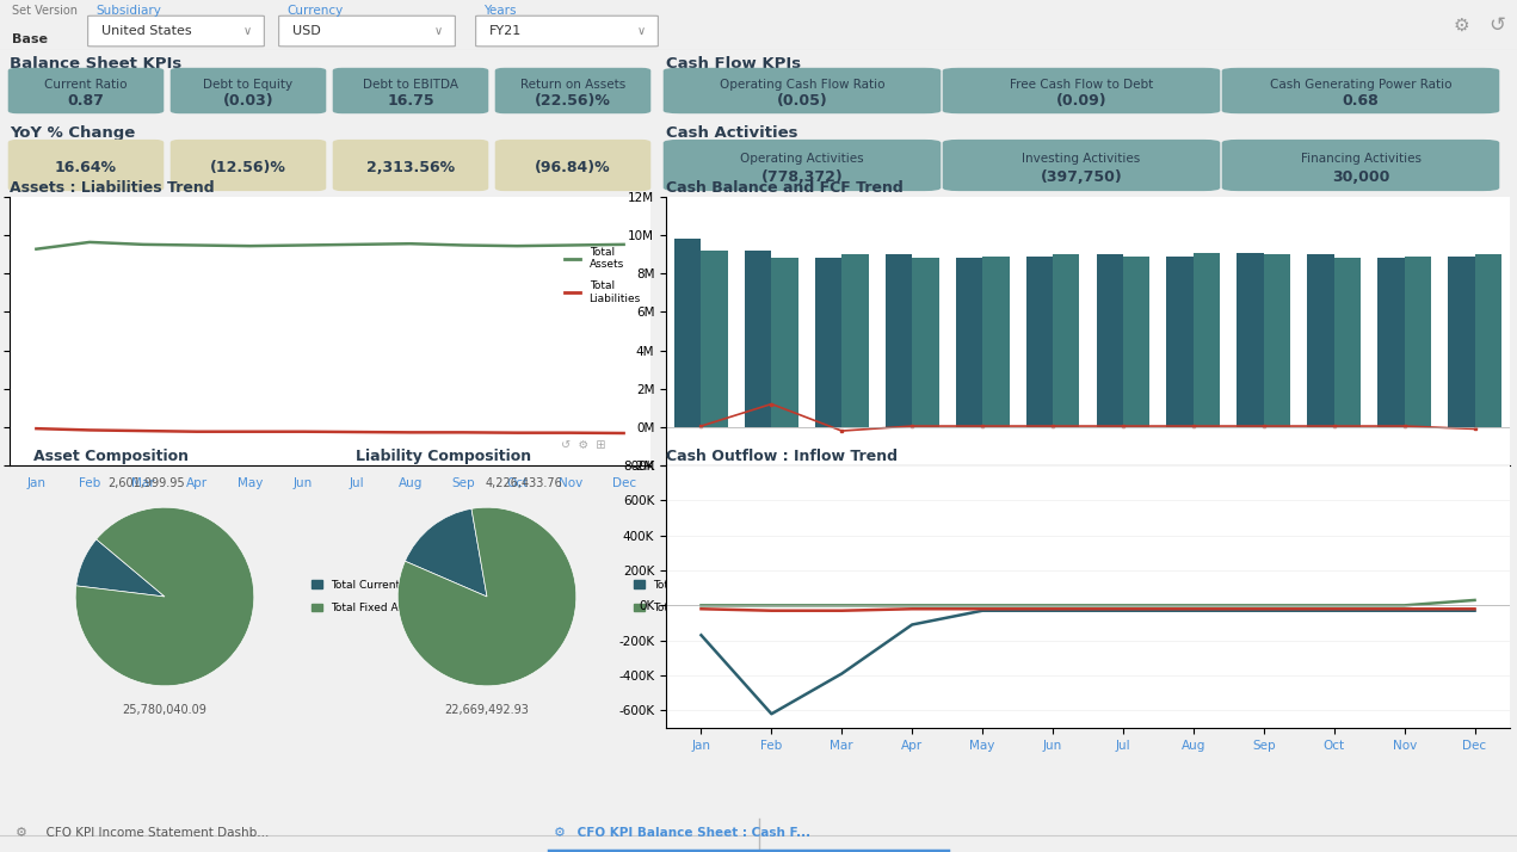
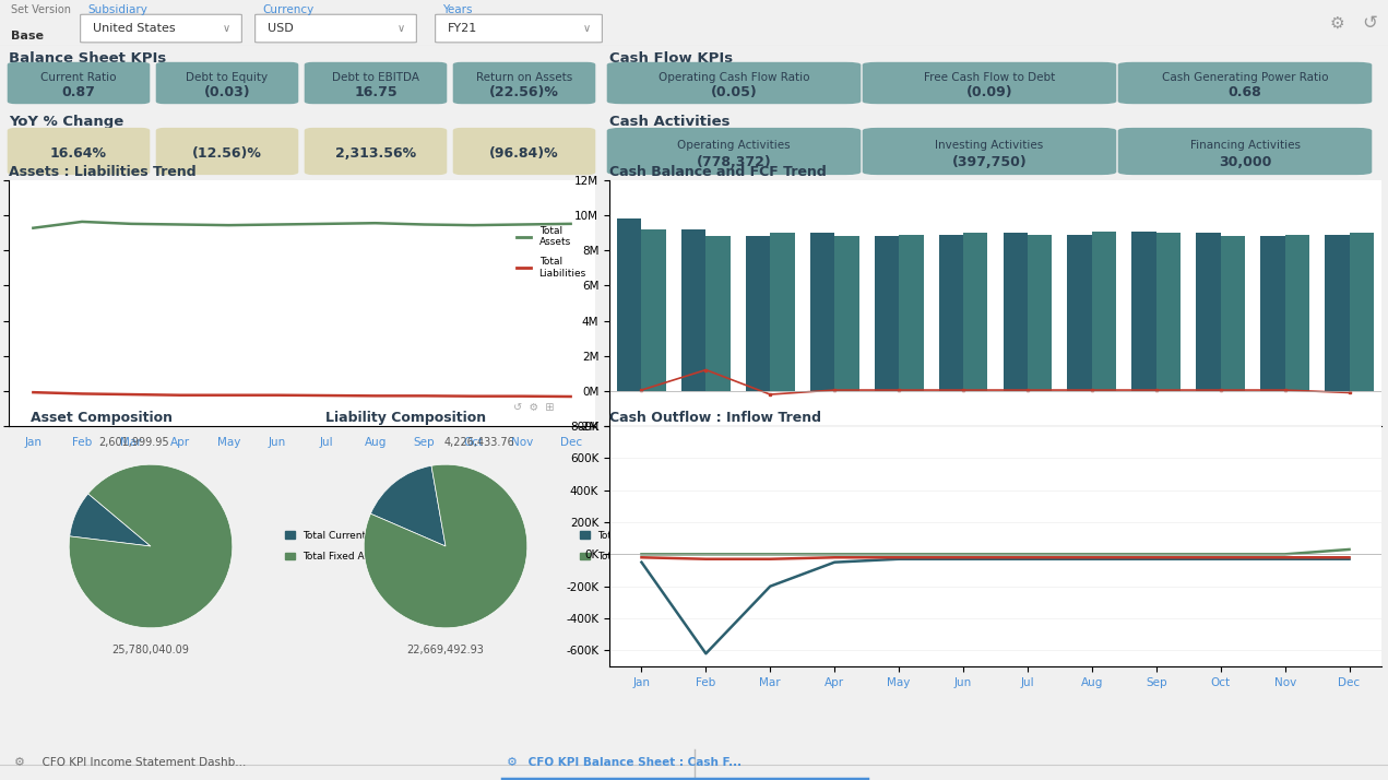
Cash Outflow : Inflow Trend/Operating Activities/Jan: -170K -> -50K
Cash Outflow : Inflow Trend/Operating Activities/Mar: -390K -> -200K
Cash Outflow : Inflow Trend/Operating Activities/Apr: -110K -> -50K
